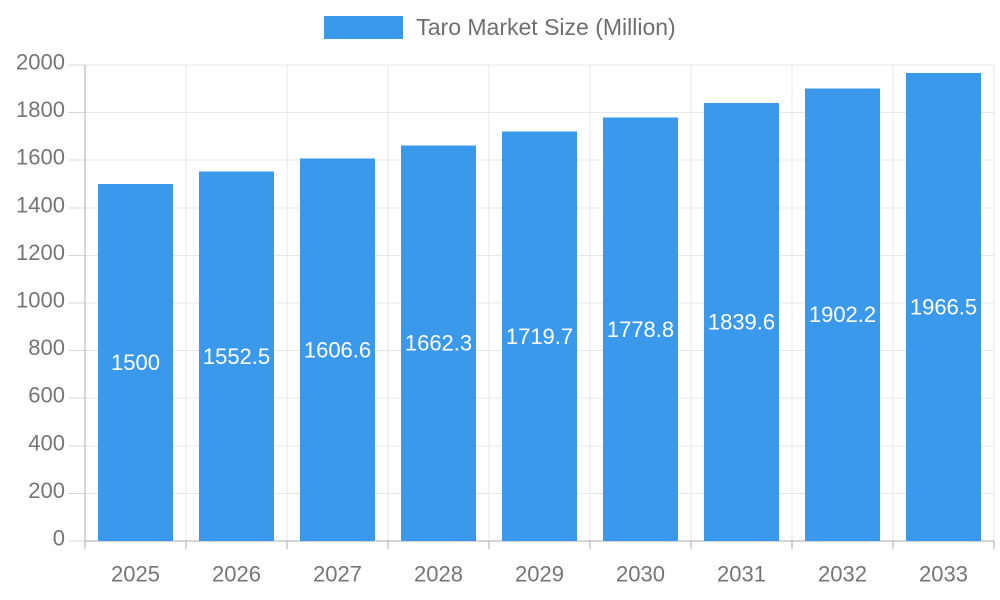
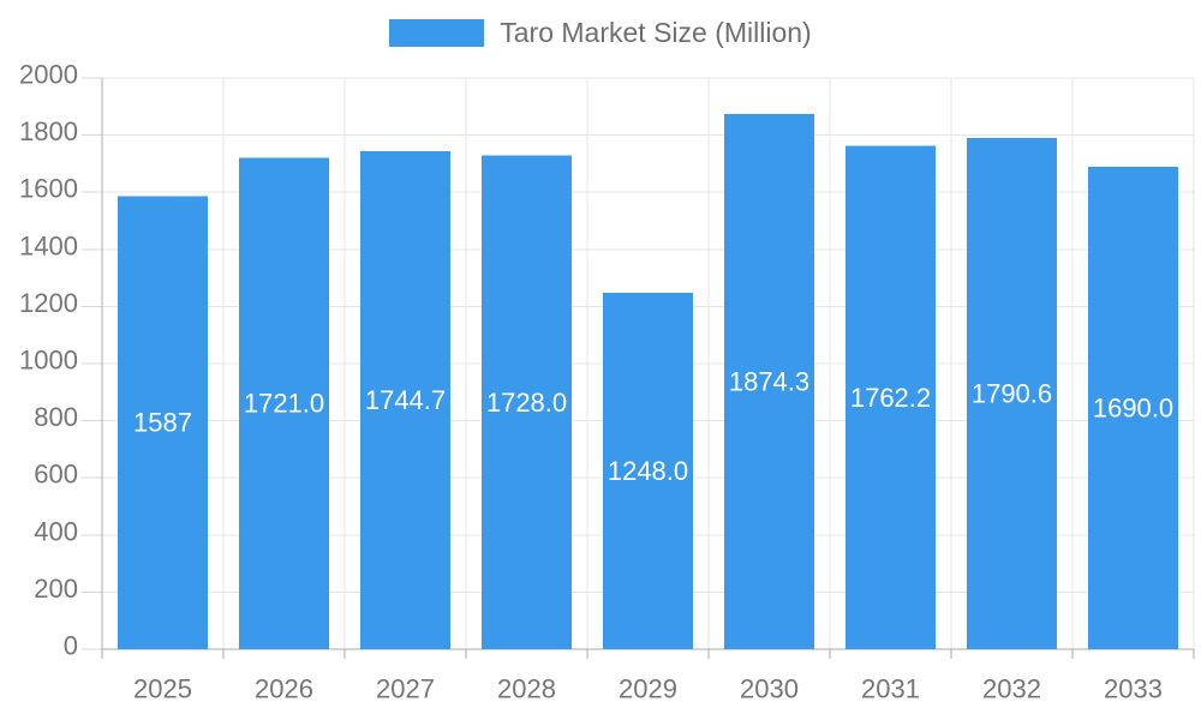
2025: 1500 -> 1587
2026: 1552.5 -> 1721.0
2027: 1606.6 -> 1744.7
2028: 1662.3 -> 1728.0
2029: 1719.7 -> 1248.0
2030: 1778.8 -> 1874.3
2031: 1839.6 -> 1762.2
2032: 1902.2 -> 1790.6
2033: 1966.5 -> 1690.0
